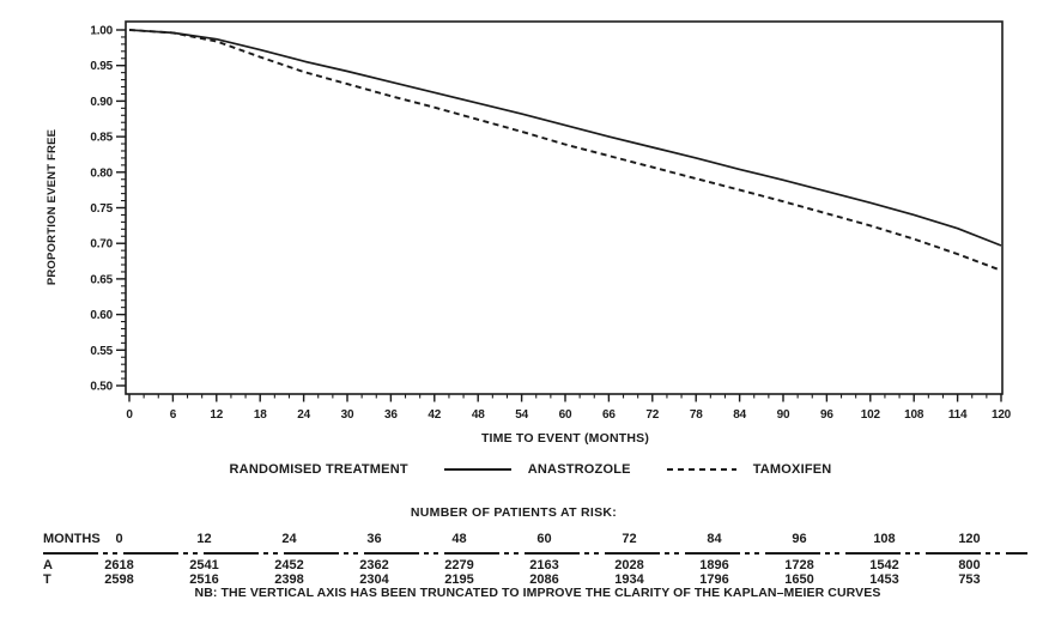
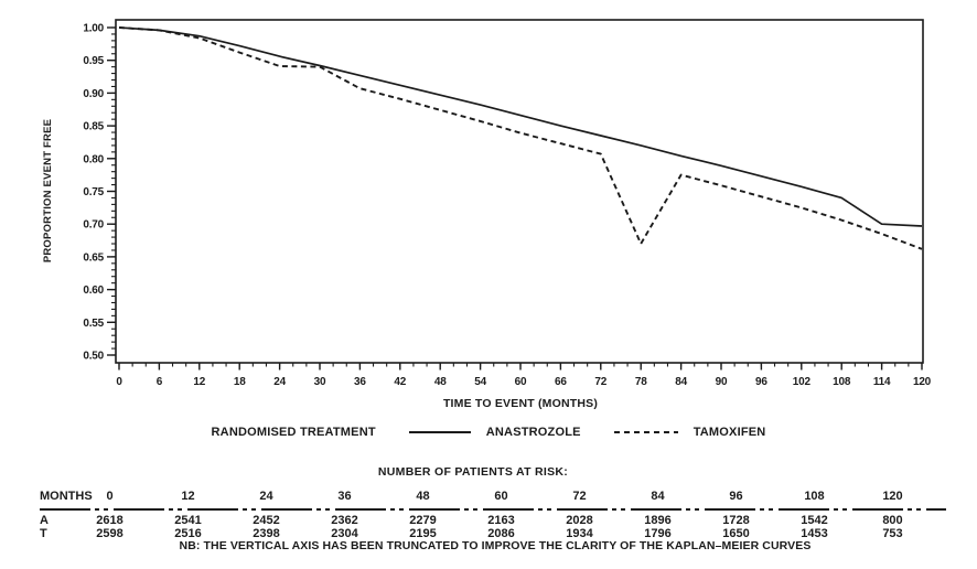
TAMOXIFEN/30: 0.92 -> 0.94
TAMOXIFEN/78: 0.79 -> 0.67
ANASTROZOLE/114: 0.72 -> 0.70
